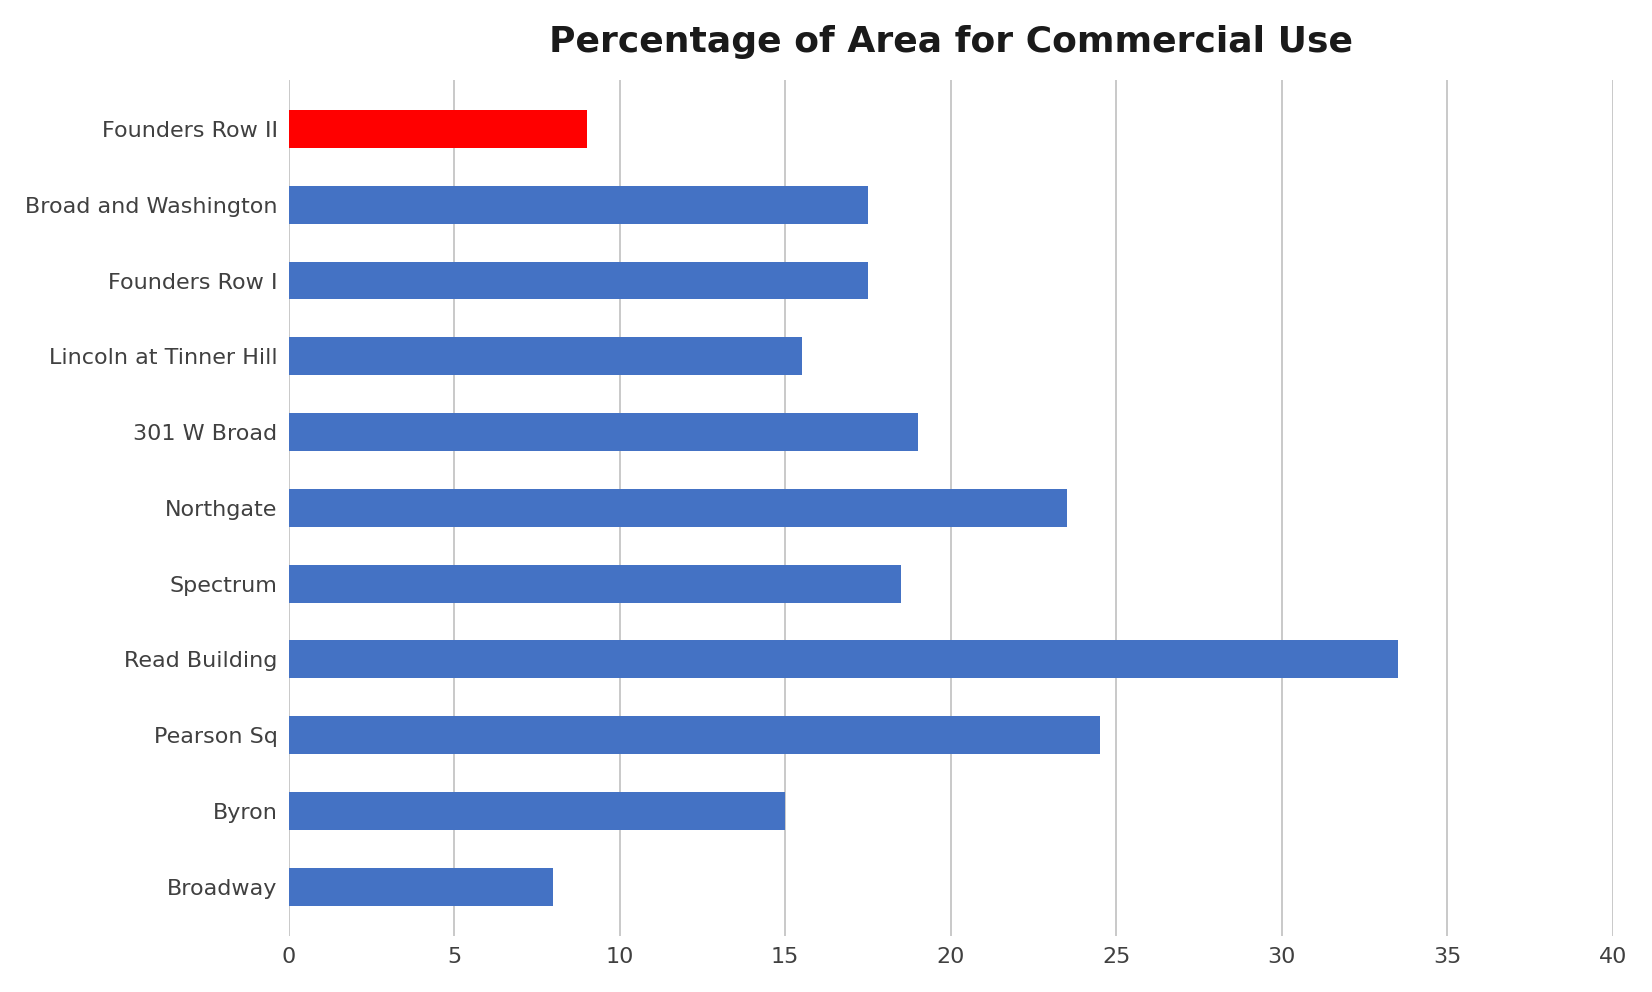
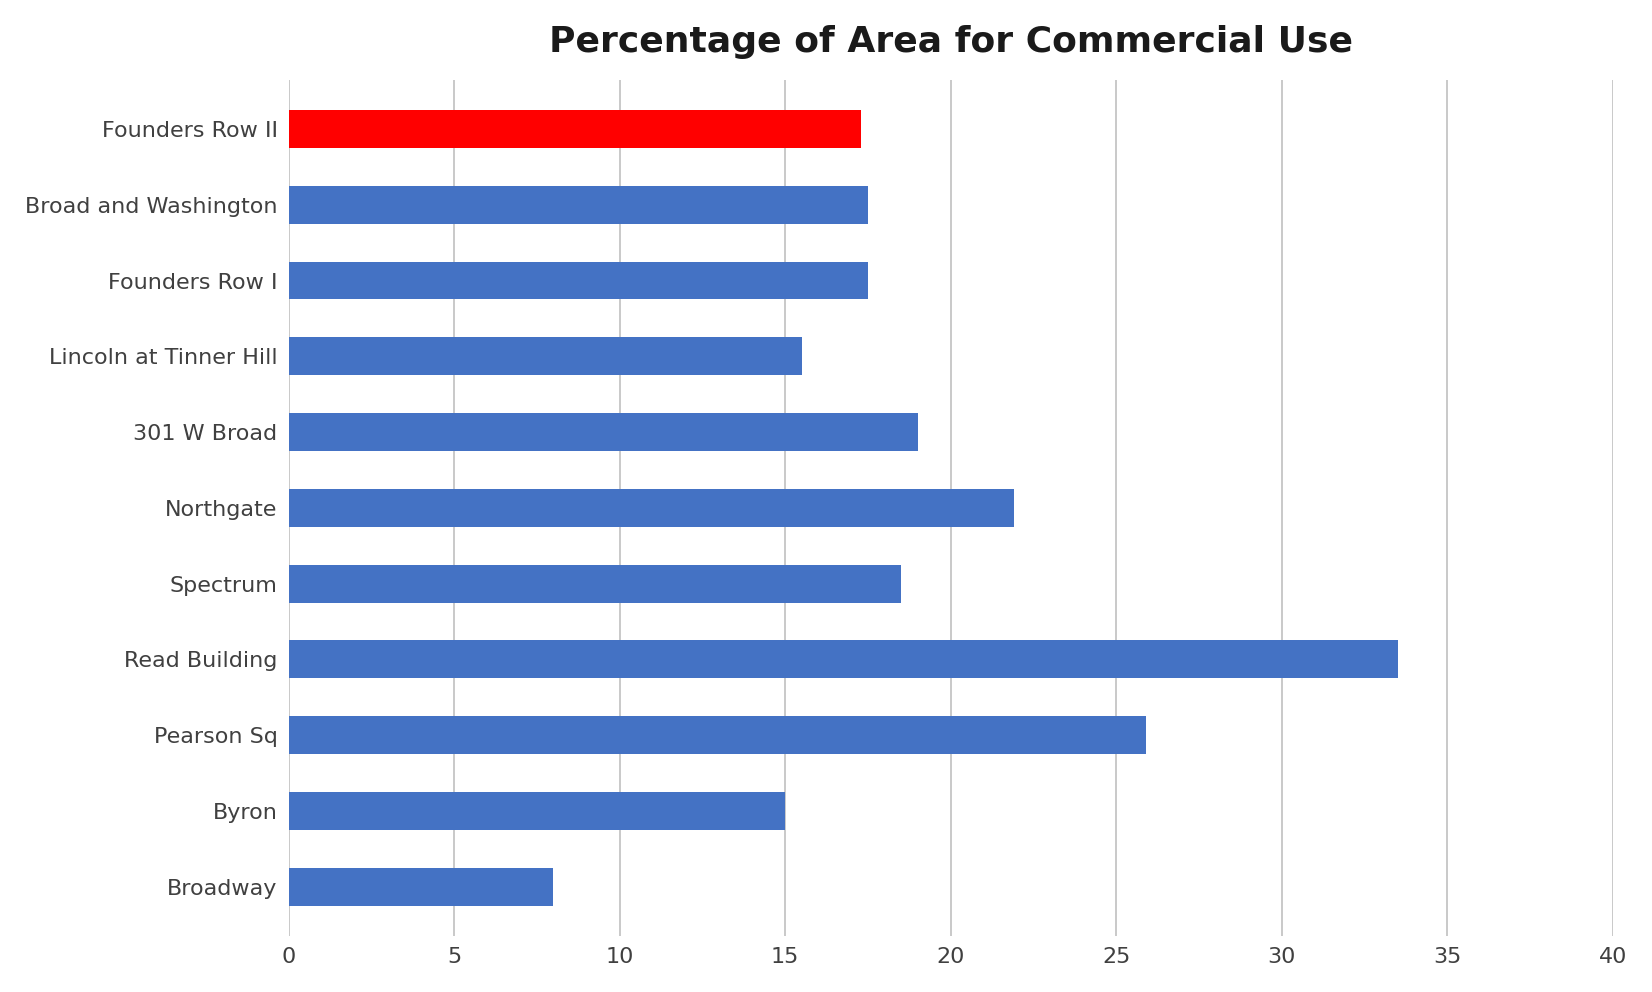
Founders Row II: 9.0 -> 17.3
Northgate: 23.5 -> 21.9
Pearson Sq: 24.5 -> 25.9
